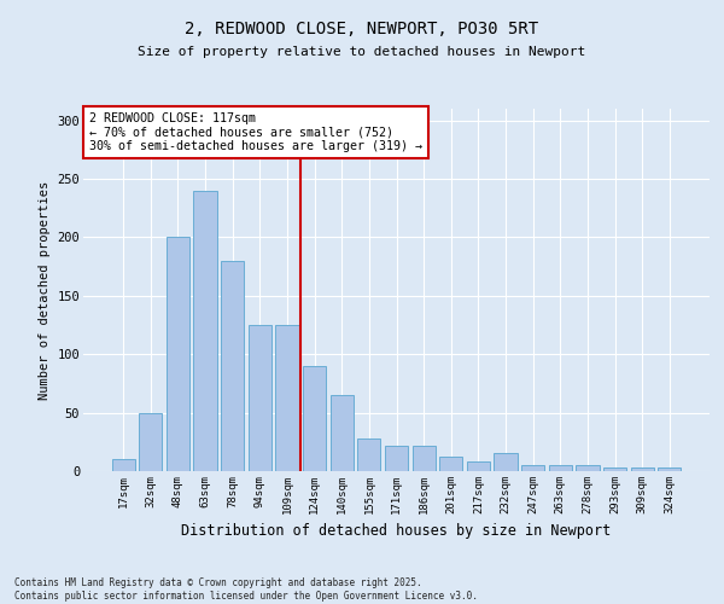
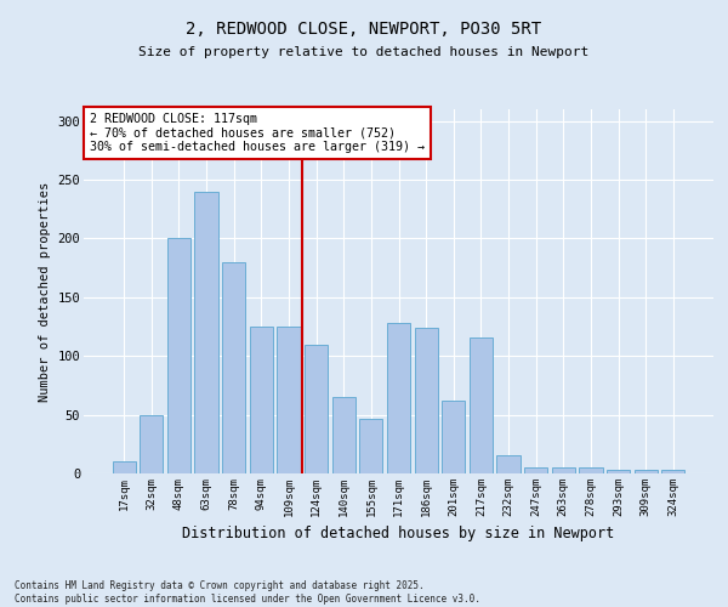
124sqm: 90 -> 110
155sqm: 28 -> 46
171sqm: 22 -> 128
186sqm: 22 -> 124
201sqm: 12 -> 62
217sqm: 8 -> 116
